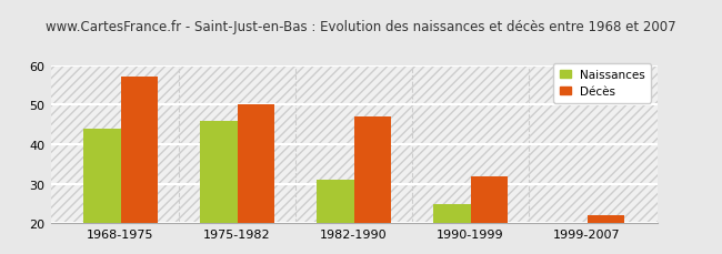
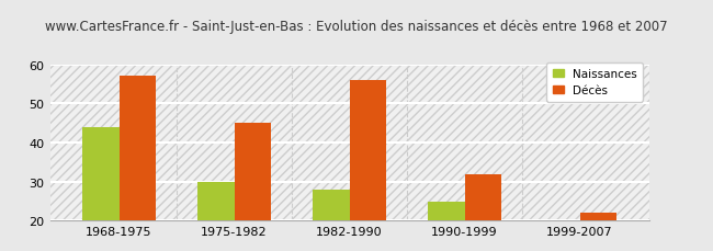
Naissances/1975-1982: 46 -> 30
Décès/1975-1982: 50 -> 45
Naissances/1982-1990: 31 -> 28
Décès/1982-1990: 47 -> 56
